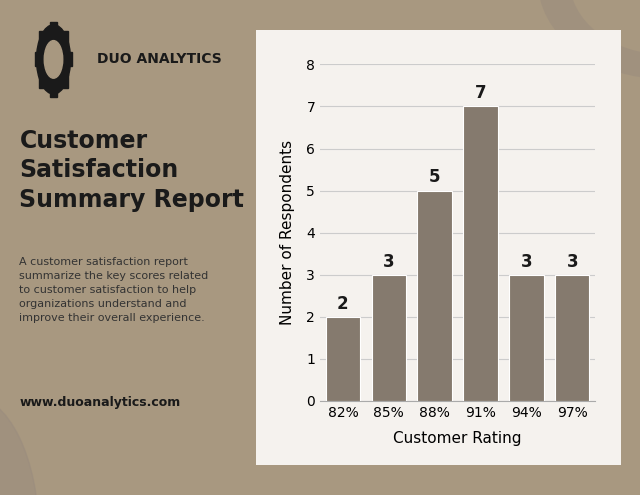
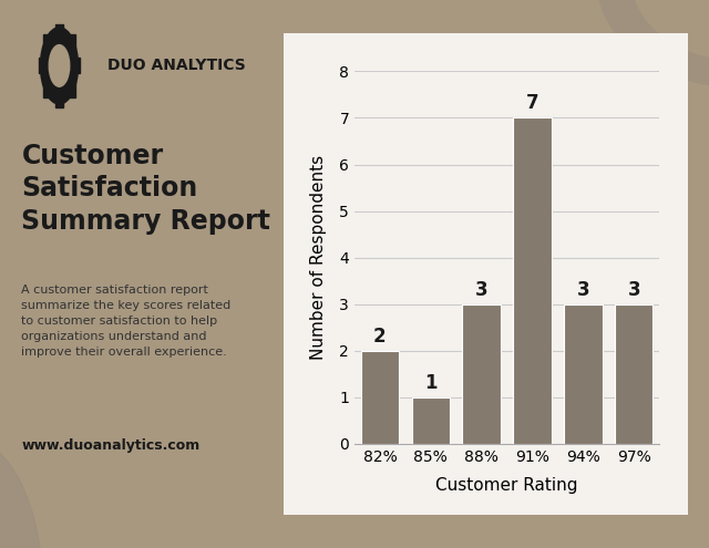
85%: 3 -> 1
88%: 5 -> 3
